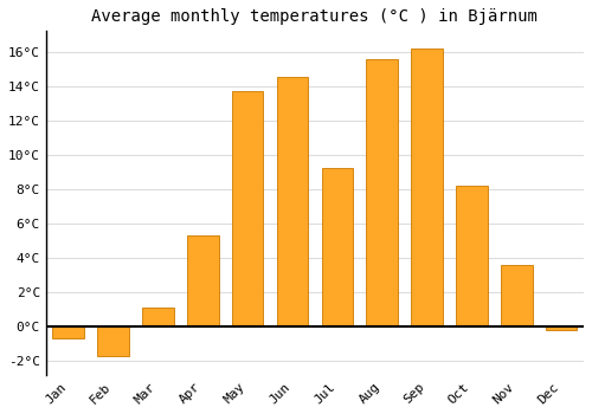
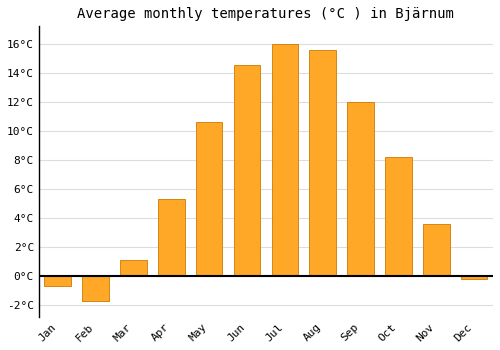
May: 13.7°C -> 10.6°C
Jul: 9.2°C -> 16.0°C
Sep: 16.2°C -> 12.0°C
